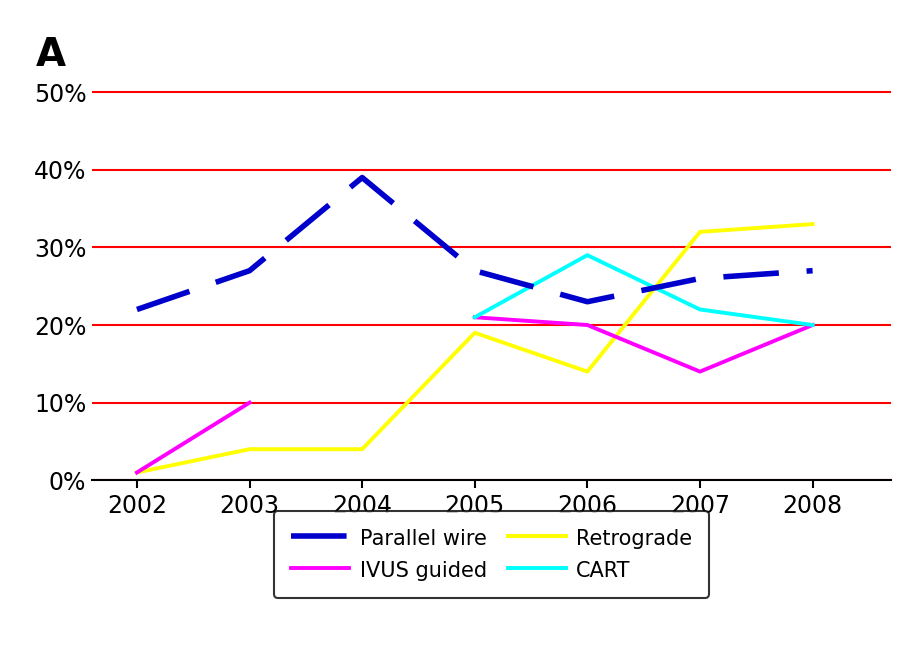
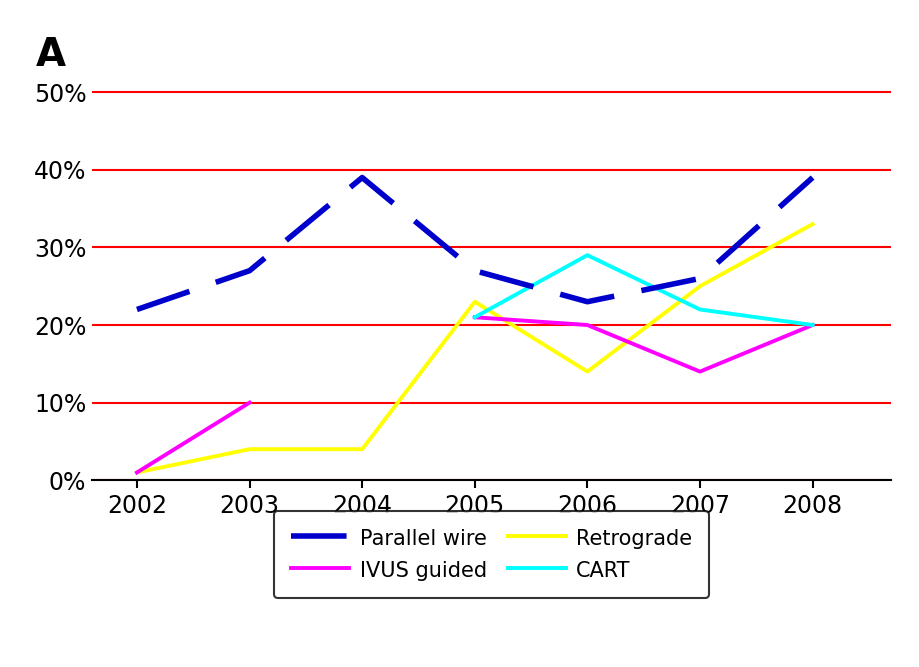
Retrograde/2005: 19% -> 23%
Retrograde/2007: 32% -> 25%
Parallel wire/2008: 27% -> 39%
